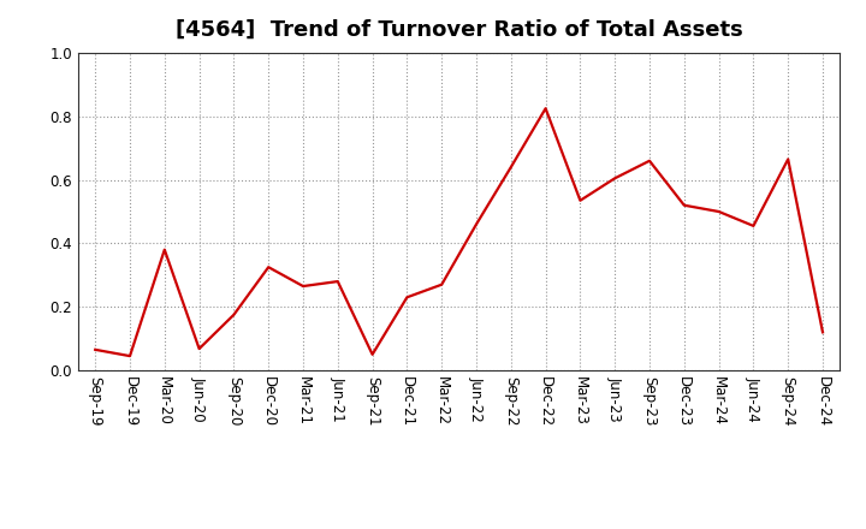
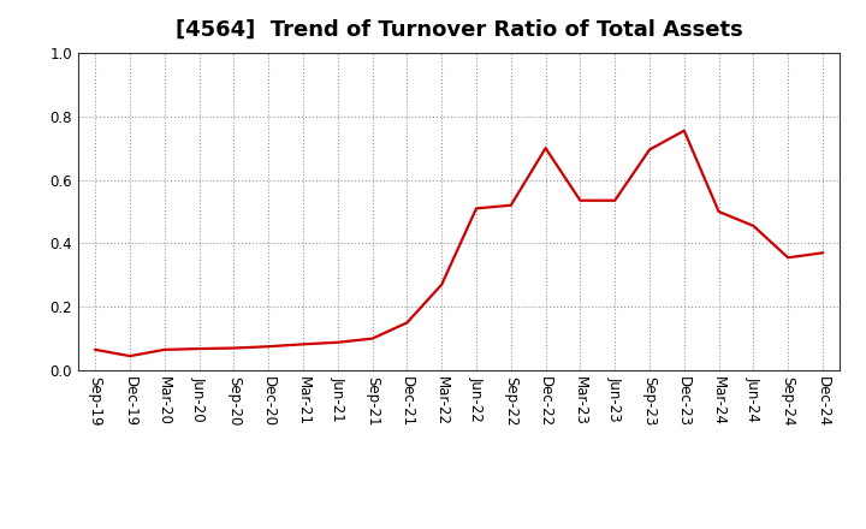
Mar-20: 0.380 -> 0.065
Sep-20: 0.175 -> 0.070
Dec-20: 0.325 -> 0.075
Mar-21: 0.265 -> 0.082
Jun-21: 0.280 -> 0.088
Sep-21: 0.050 -> 0.100
Dec-21: 0.230 -> 0.150
Jun-22: 0.460 -> 0.510
Sep-22: 0.640 -> 0.520
Dec-22: 0.825 -> 0.700
Jun-23: 0.605 -> 0.535
Sep-23: 0.660 -> 0.695
Dec-23: 0.520 -> 0.755
Sep-24: 0.665 -> 0.355
Dec-24: 0.120 -> 0.370
